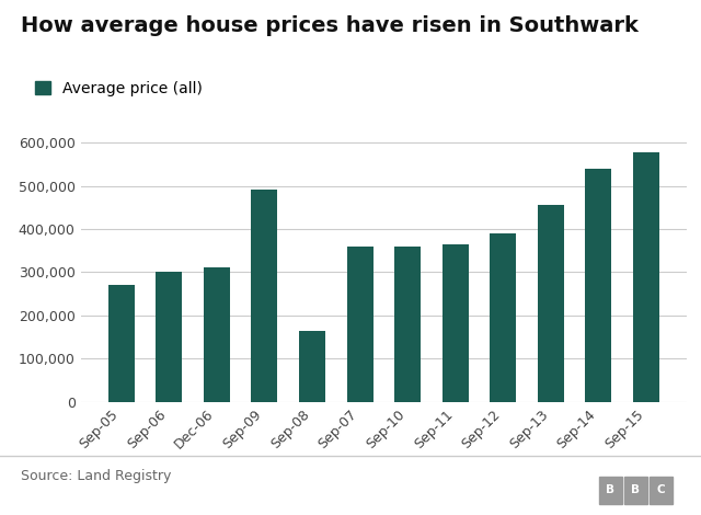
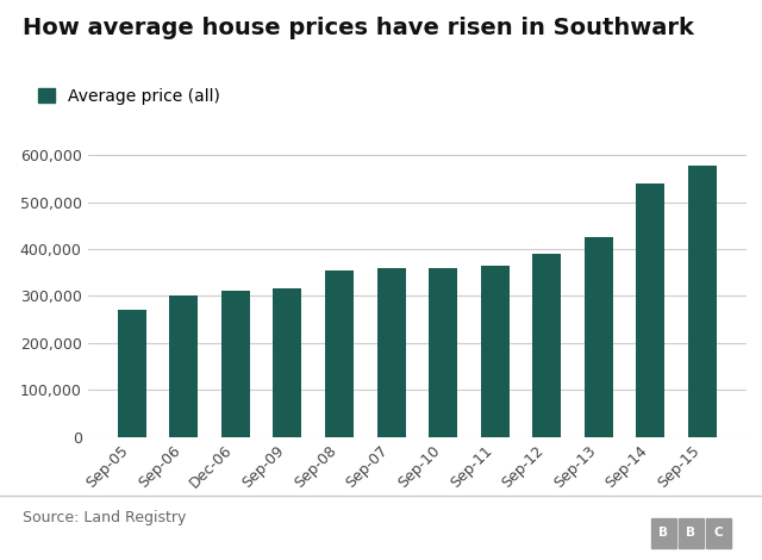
Sep-09: 490,000 -> 315,000
Sep-08: 165,000 -> 355,000
Sep-13: 455,000 -> 425,000
